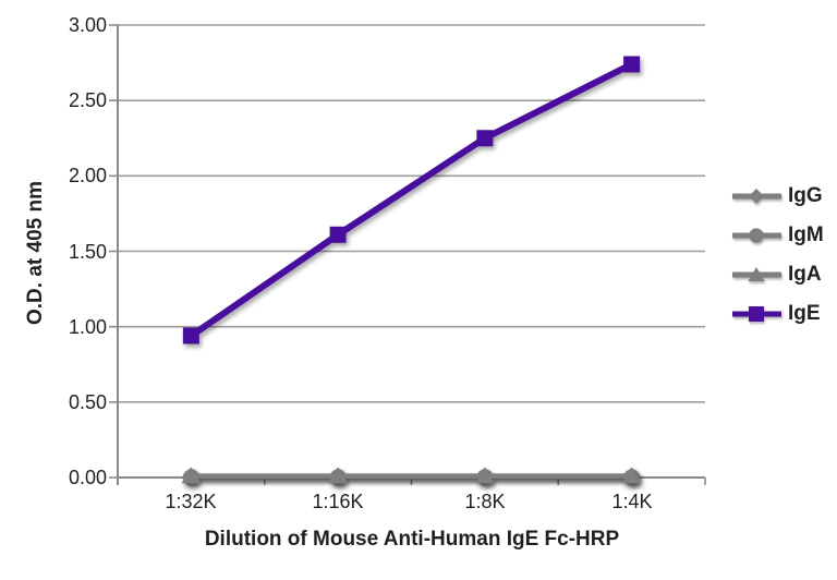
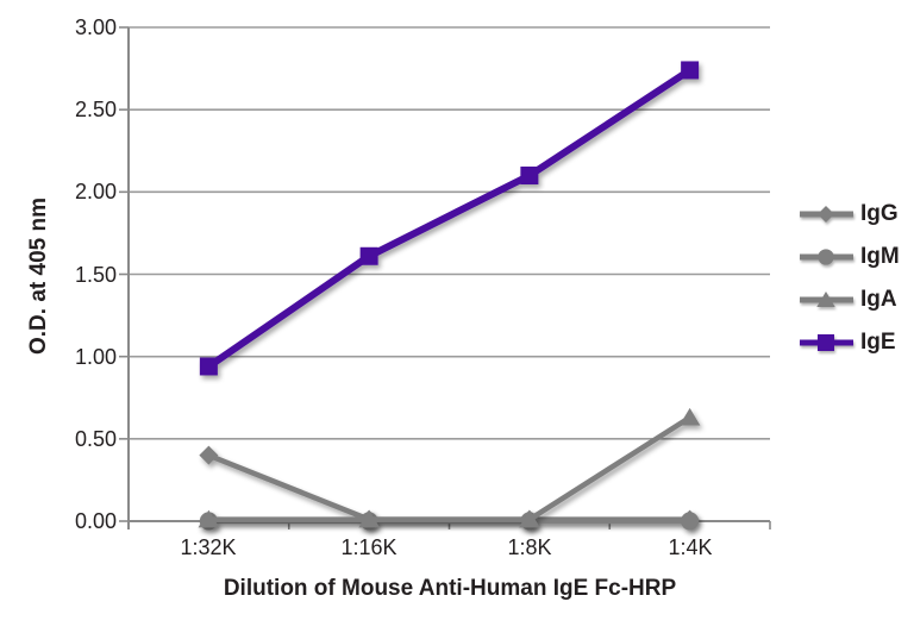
IgG/1:32K: 0.01 -> 0.40
IgE/1:8K: 2.25 -> 2.10
IgA/1:4K: 0.01 -> 0.63
